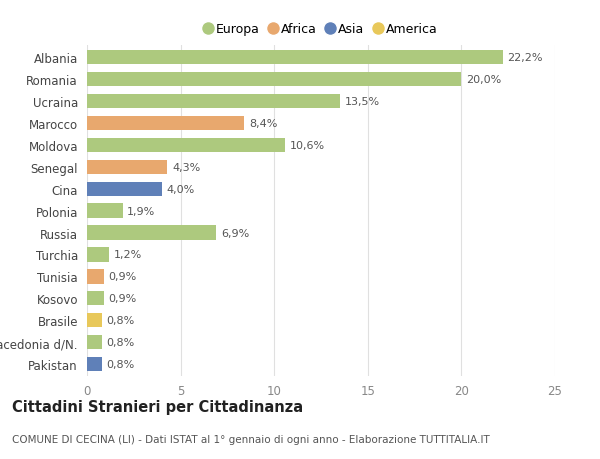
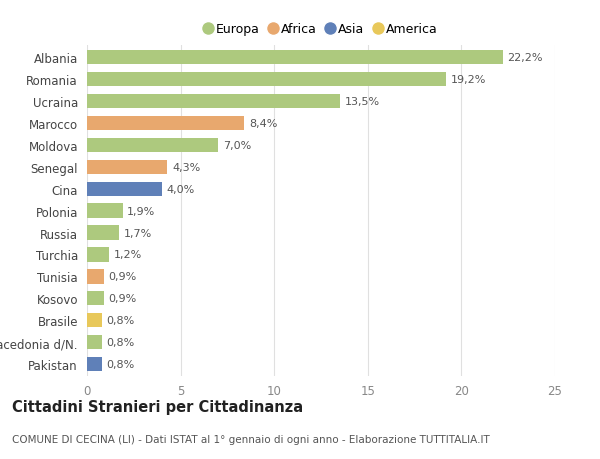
Romania: 20,0% -> 19,2%
Moldova: 10,6% -> 7,0%
Russia: 6,9% -> 1,7%
